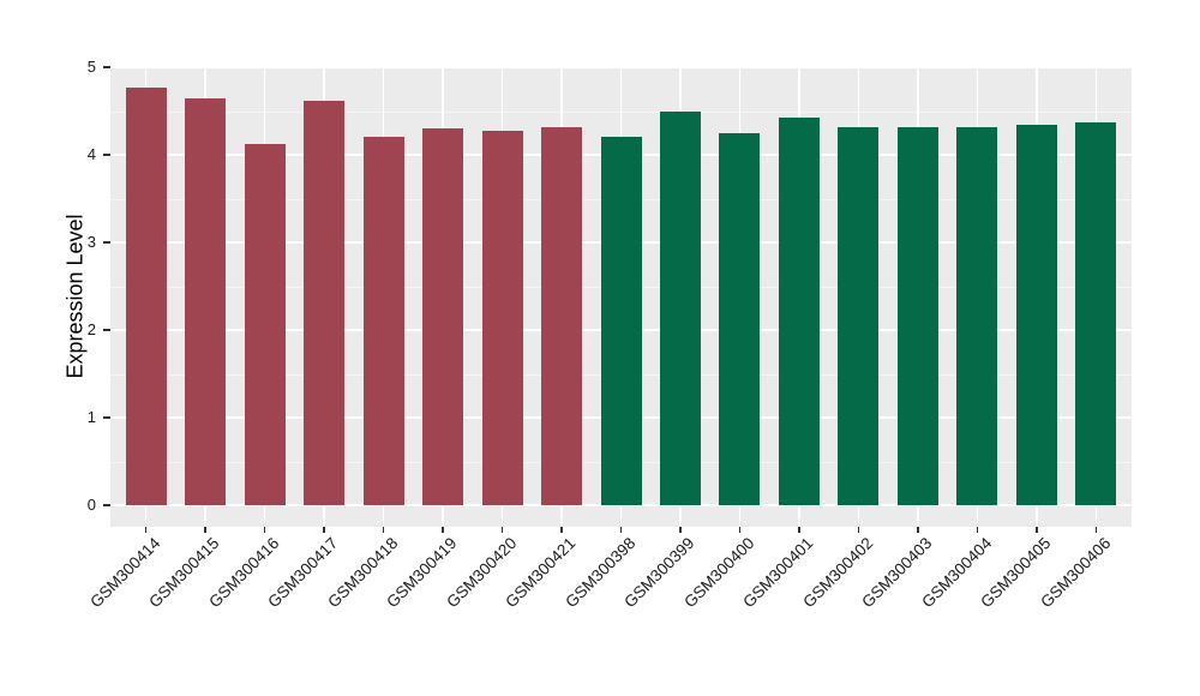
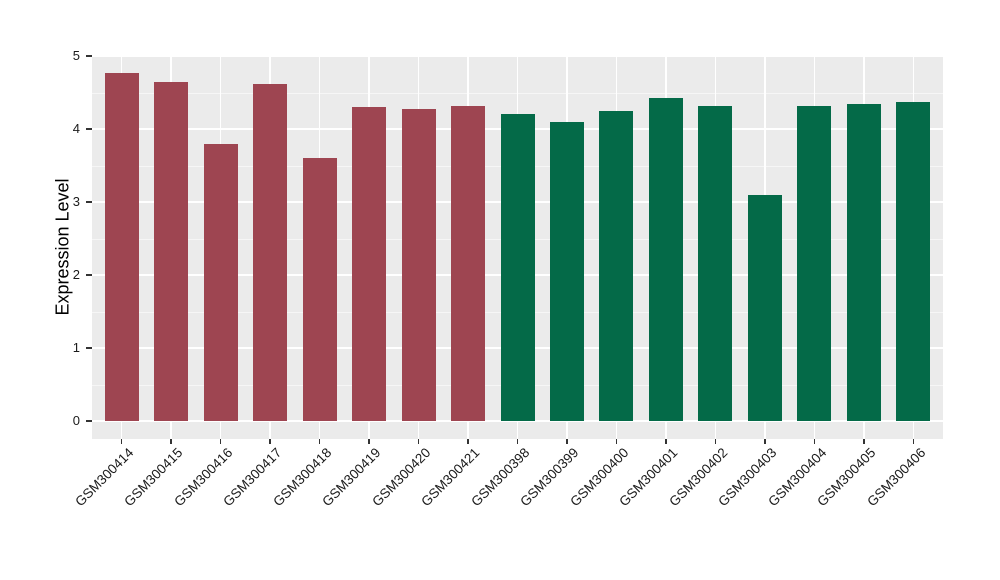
GSM300416: 4.1 -> 3.8
GSM300418: 4.2 -> 3.6
GSM300399: 4.5 -> 4.1
GSM300403: 4.3 -> 3.1
